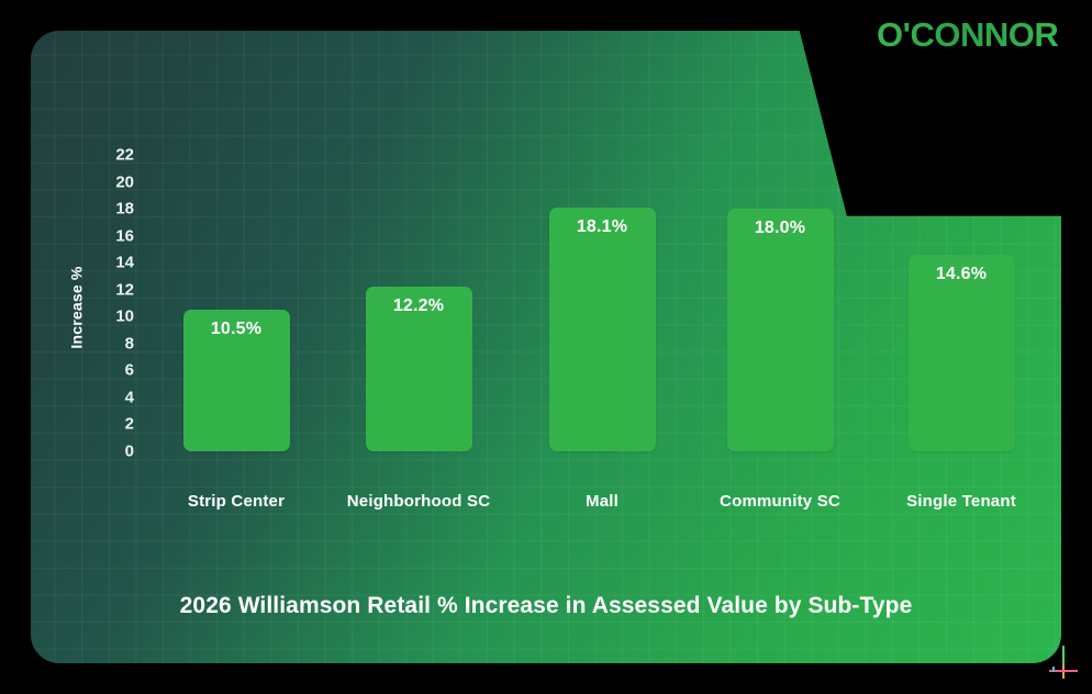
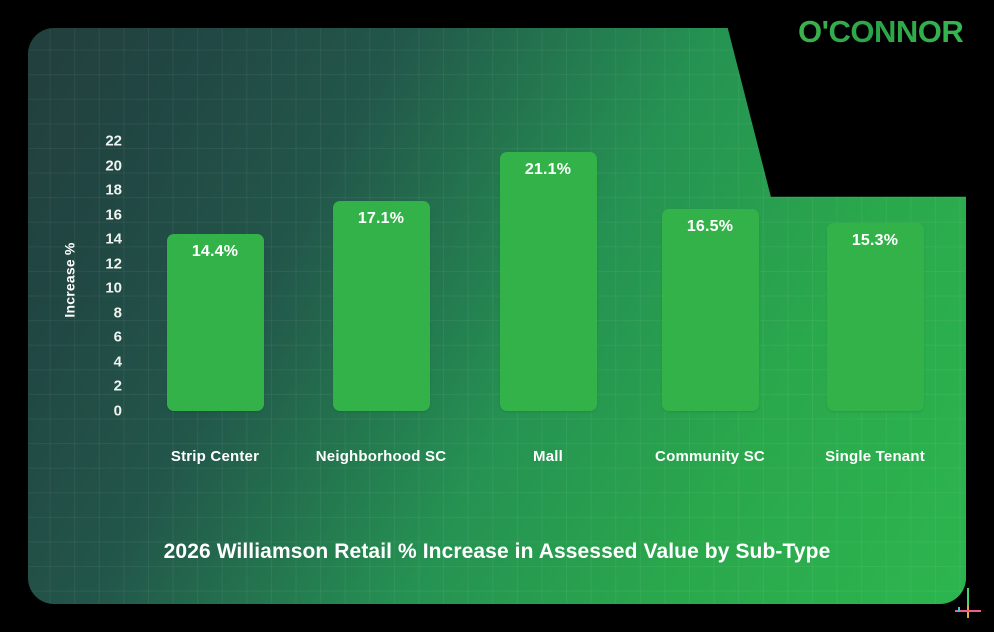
Strip Center: 10.5% -> 14.4%
Neighborhood SC: 12.2% -> 17.1%
Mall: 18.1% -> 21.1%
Community SC: 18.0% -> 16.5%
Single Tenant: 14.6% -> 15.3%
